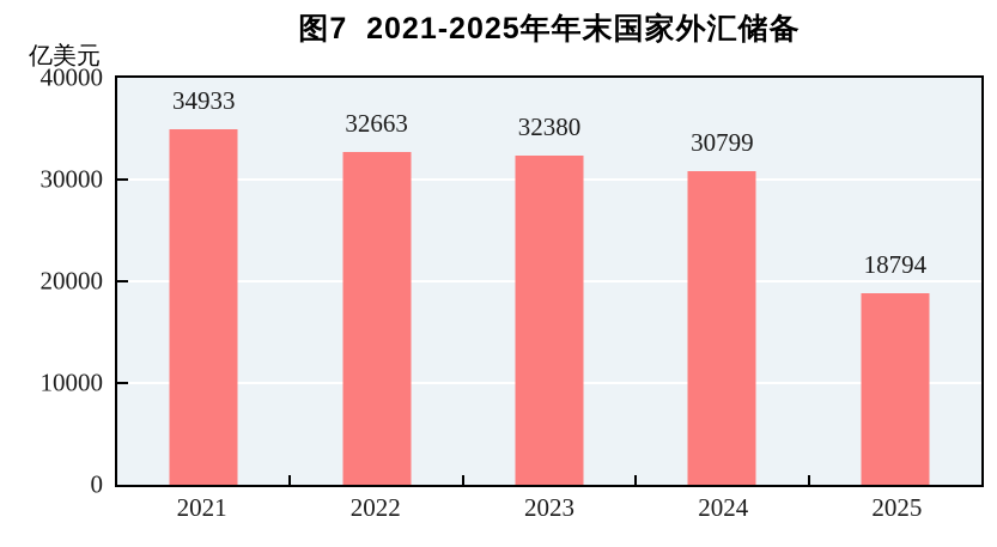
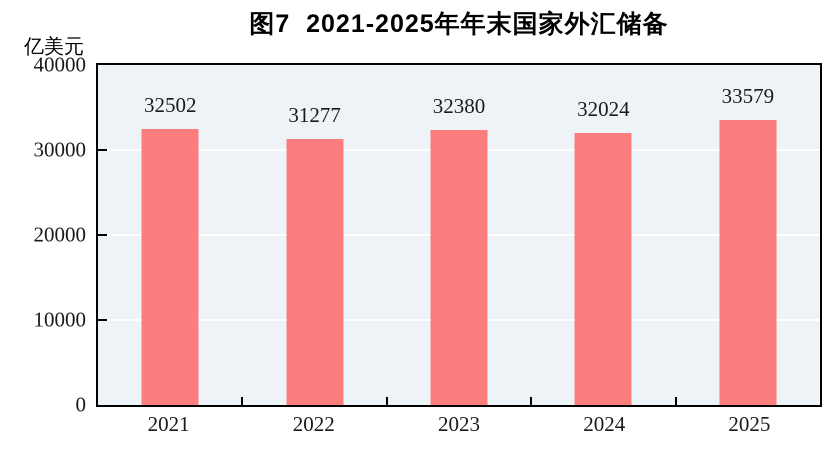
2021: 34933 -> 32502
2022: 32663 -> 31277
2024: 30799 -> 32024
2025: 18794 -> 33579
